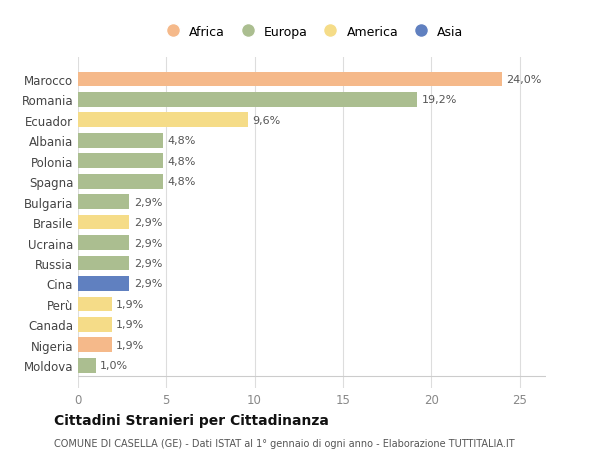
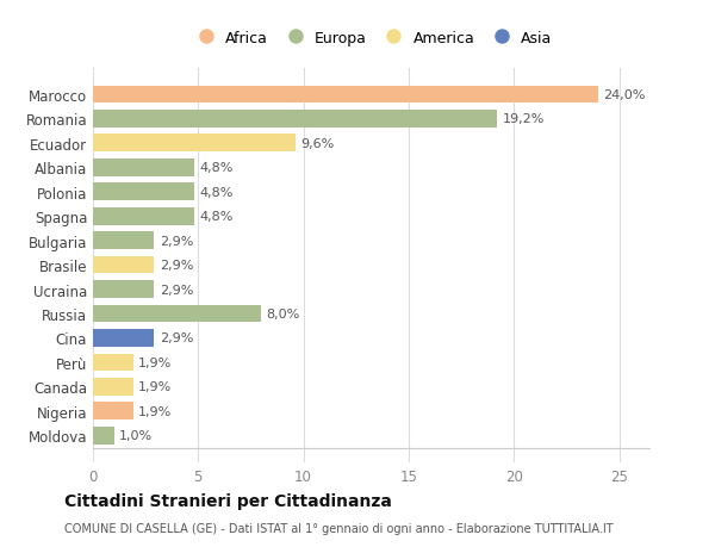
Russia: 2,9% -> 8,0%
